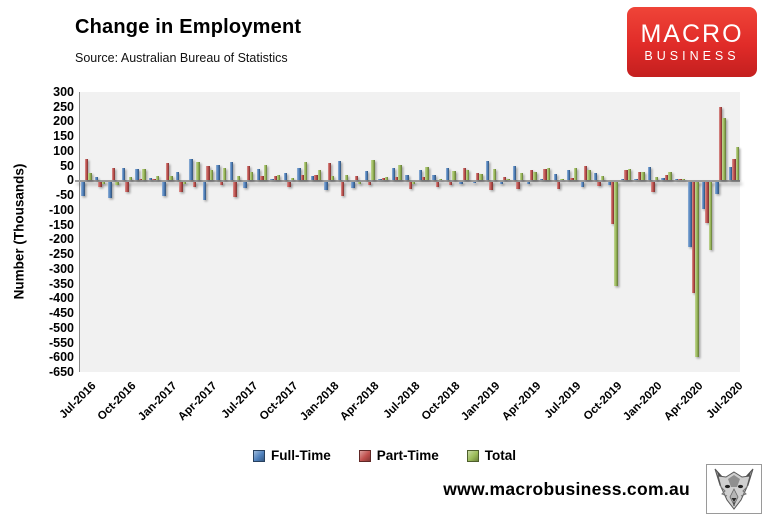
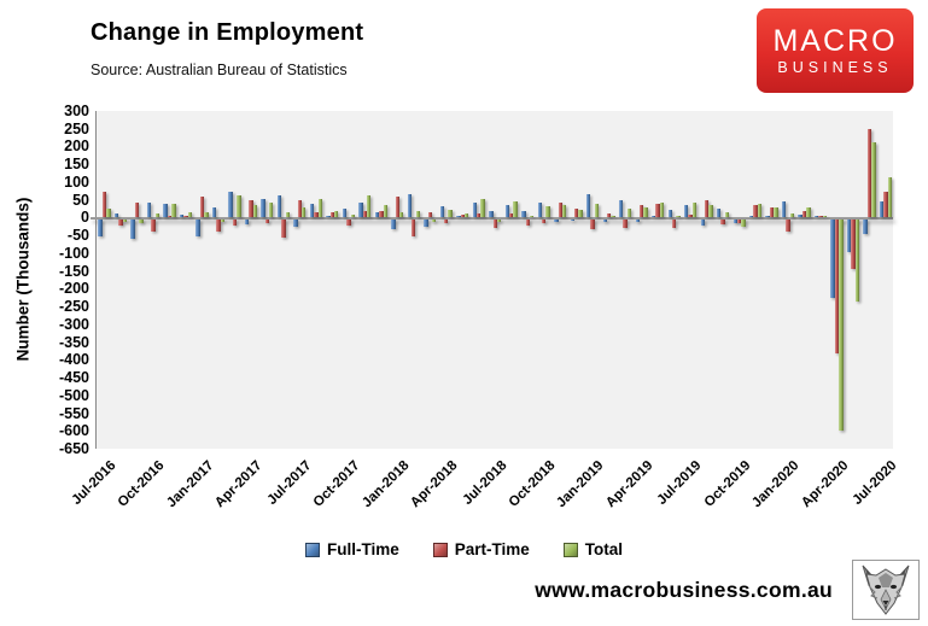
Full-Time/Apr-2017: -60 -> -10
Total/Apr-2018: 70 -> 20
Part-Time/Oct-2019: -140 -> -10
Total/Oct-2019: -350 -> -20
